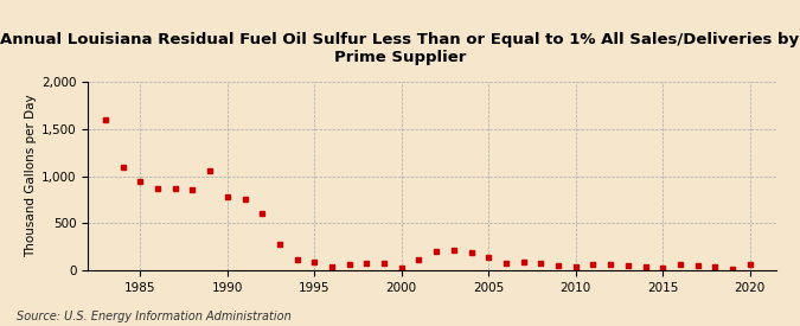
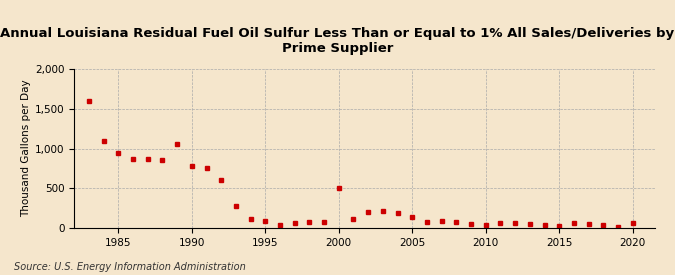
2000: 30 -> 500
